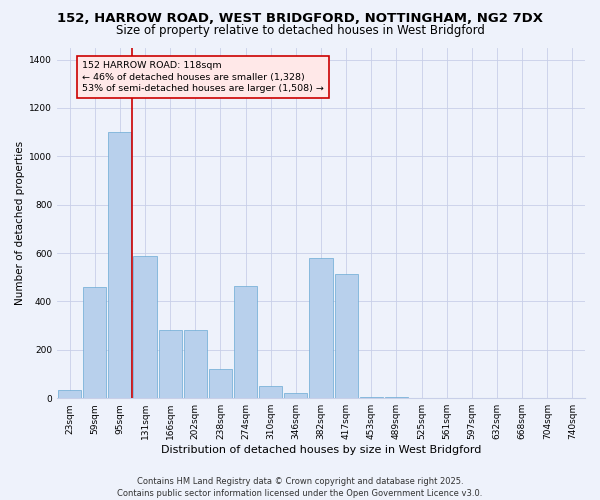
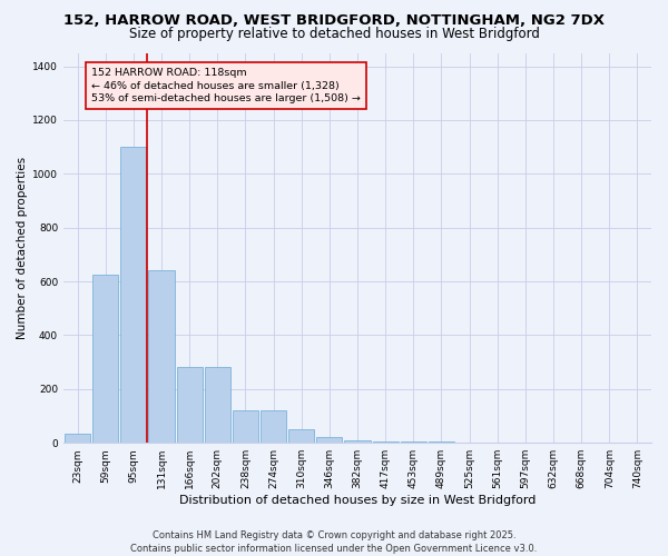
59sqm: 460 -> 625
131sqm: 590 -> 640
274sqm: 465 -> 120
382sqm: 580 -> 10
417sqm: 515 -> 5
